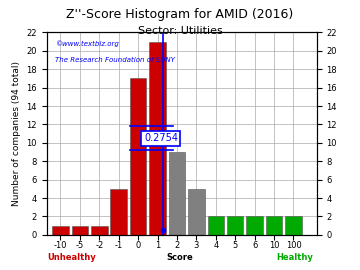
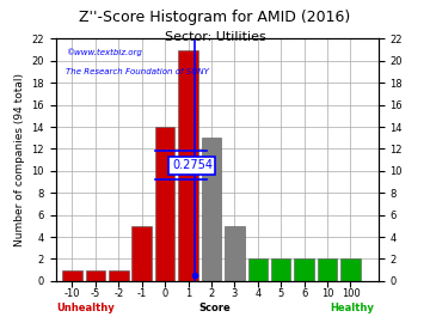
0: 17 -> 14
2: 9 -> 13
